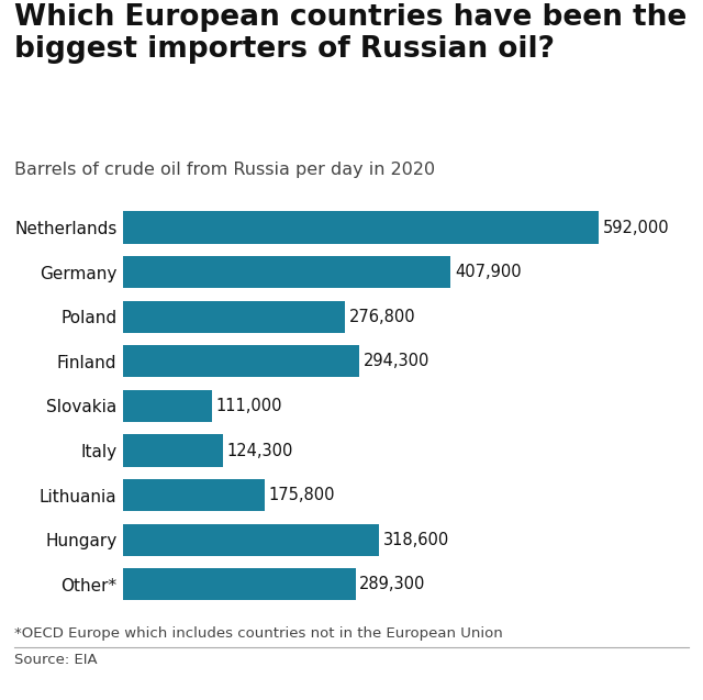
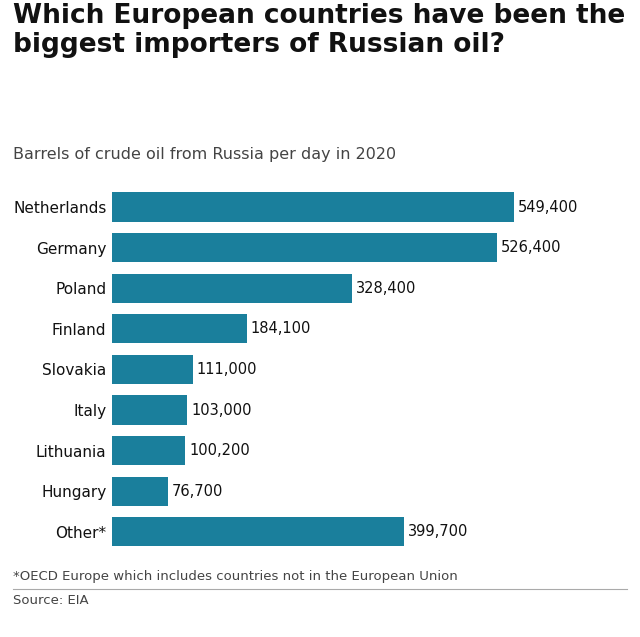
Netherlands: 592,000 -> 549,400
Germany: 407,900 -> 526,400
Poland: 276,800 -> 328,400
Finland: 294,300 -> 184,100
Italy: 124,300 -> 103,000
Lithuania: 175,800 -> 100,200
Hungary: 318,600 -> 76,700
Other*: 289,300 -> 399,700
